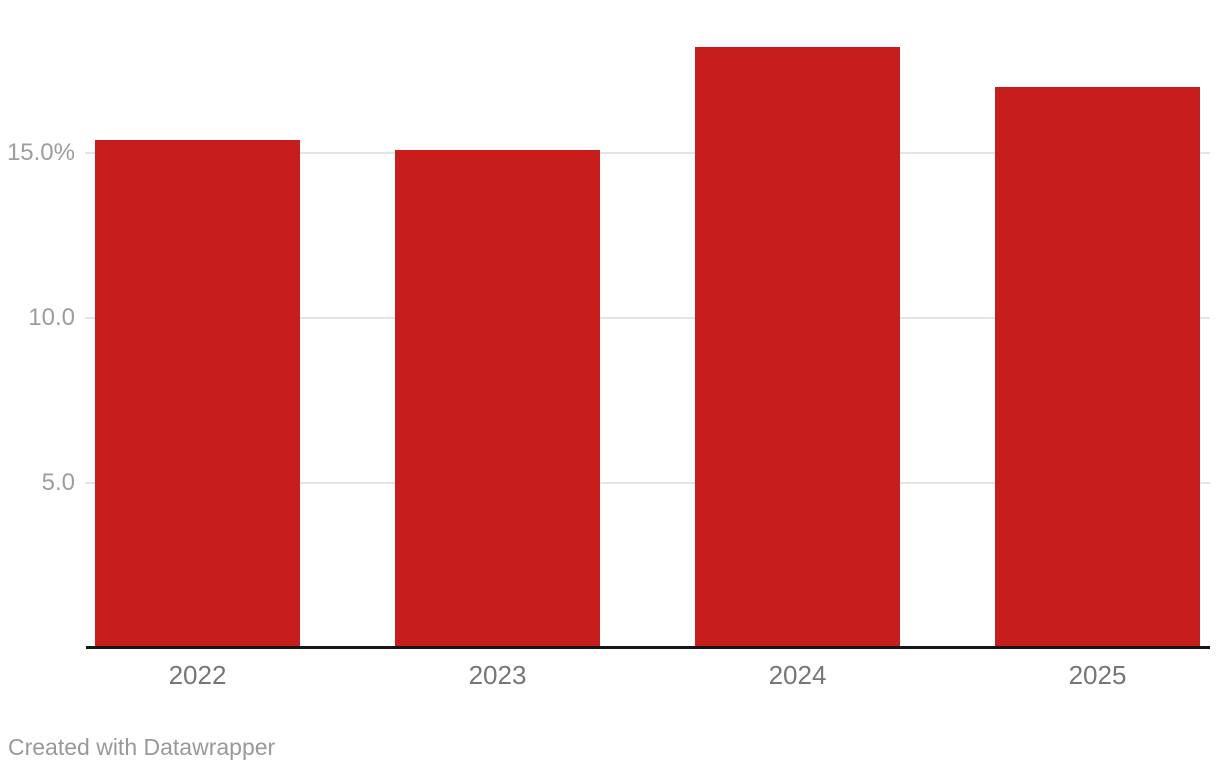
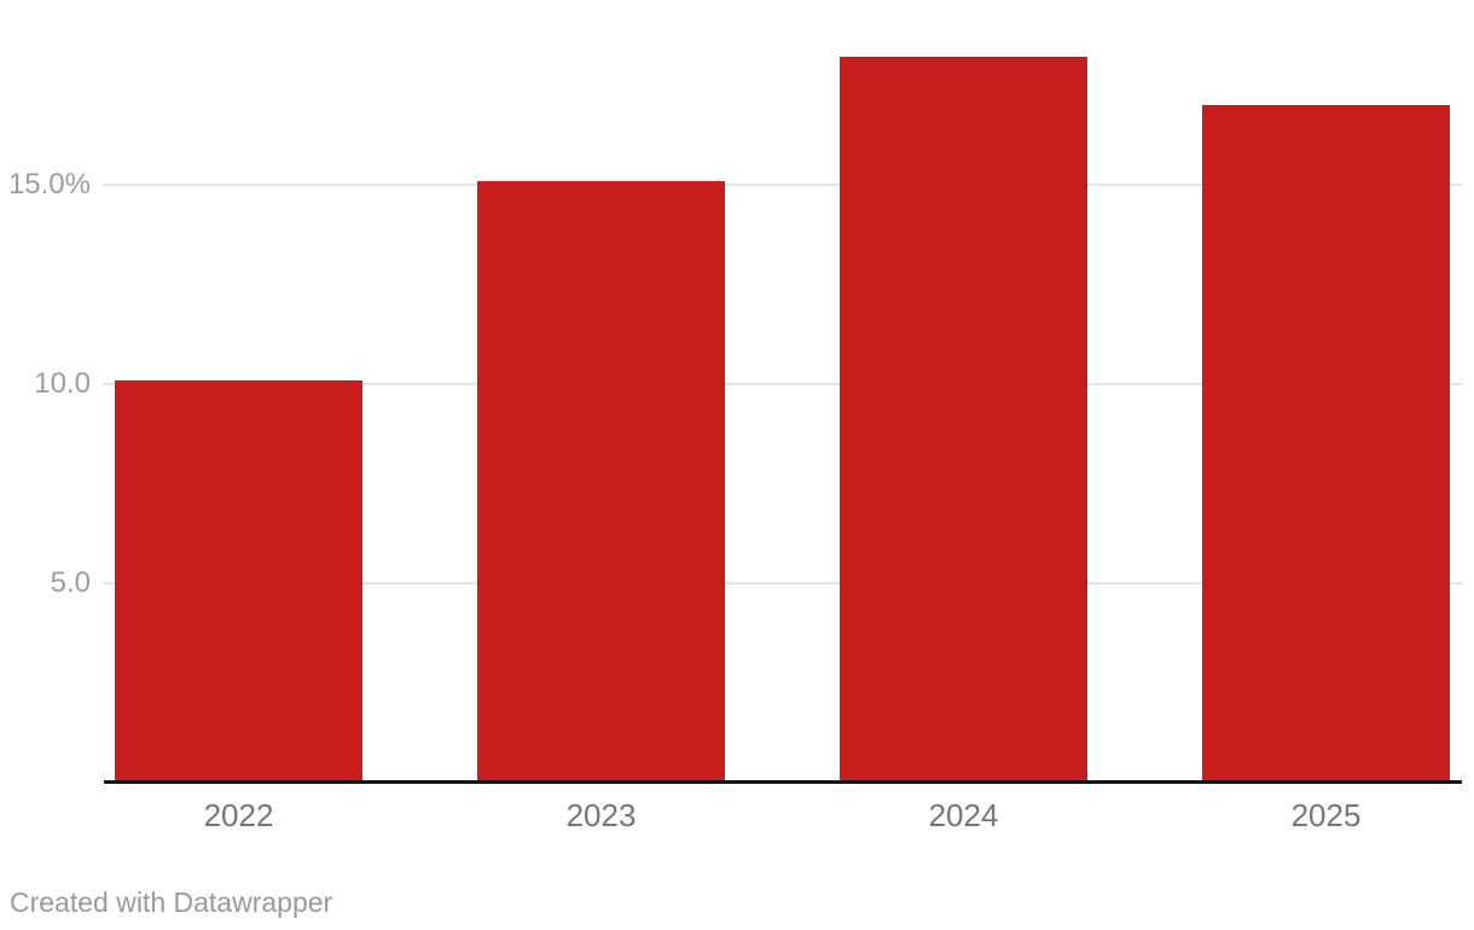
2022: 15.4% -> 10.1%
